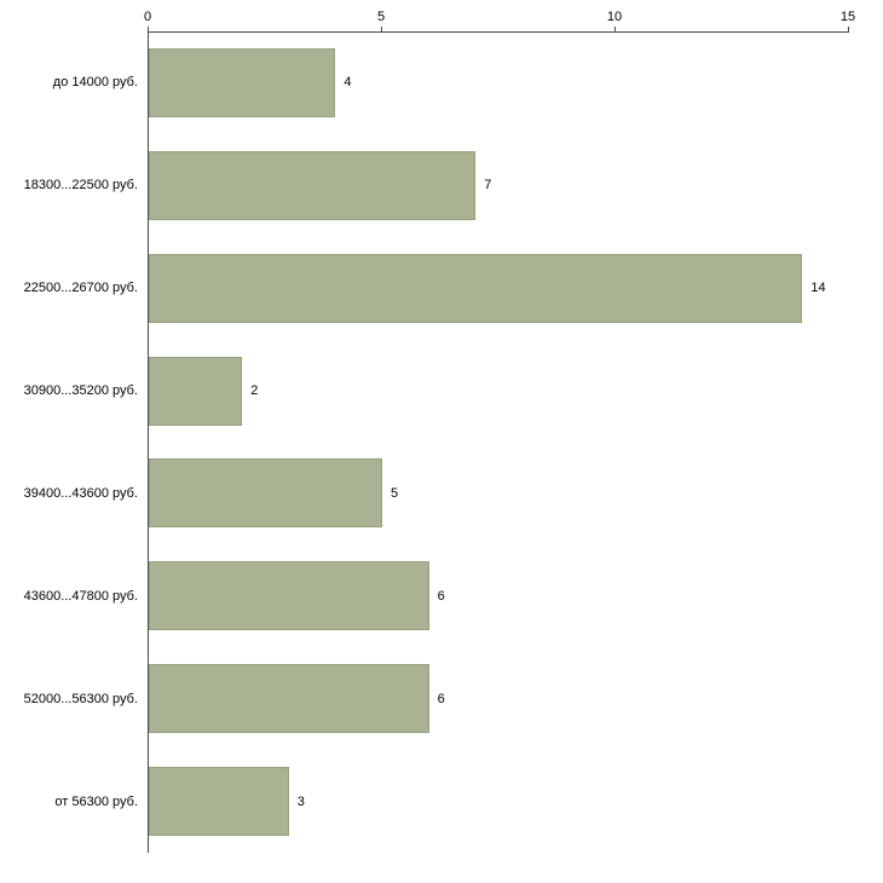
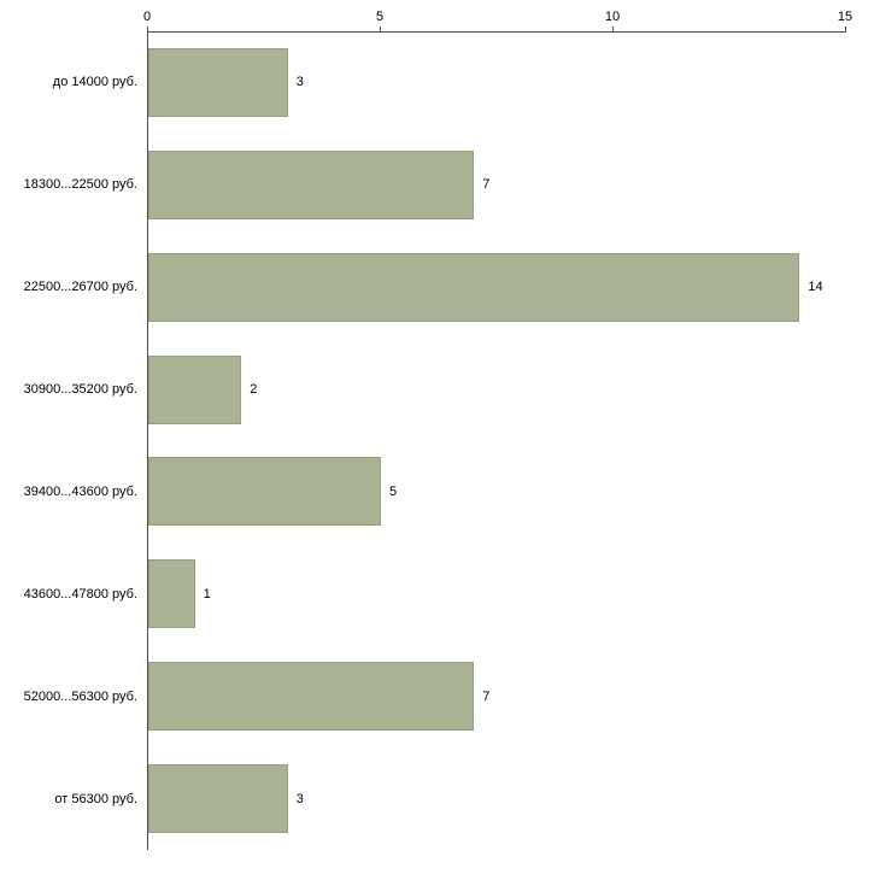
до 14000 руб.: 4 -> 3
43600...47800 руб.: 6 -> 1
52000...56300 руб.: 6 -> 7
